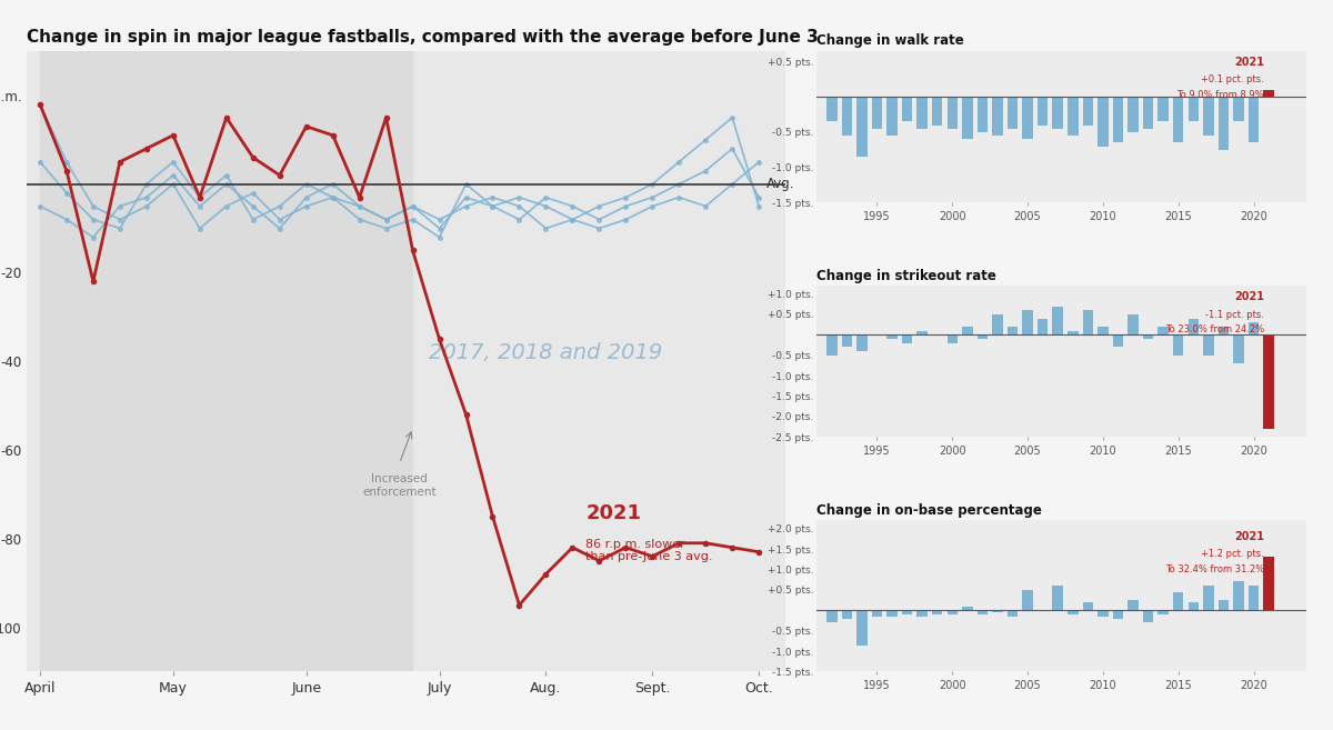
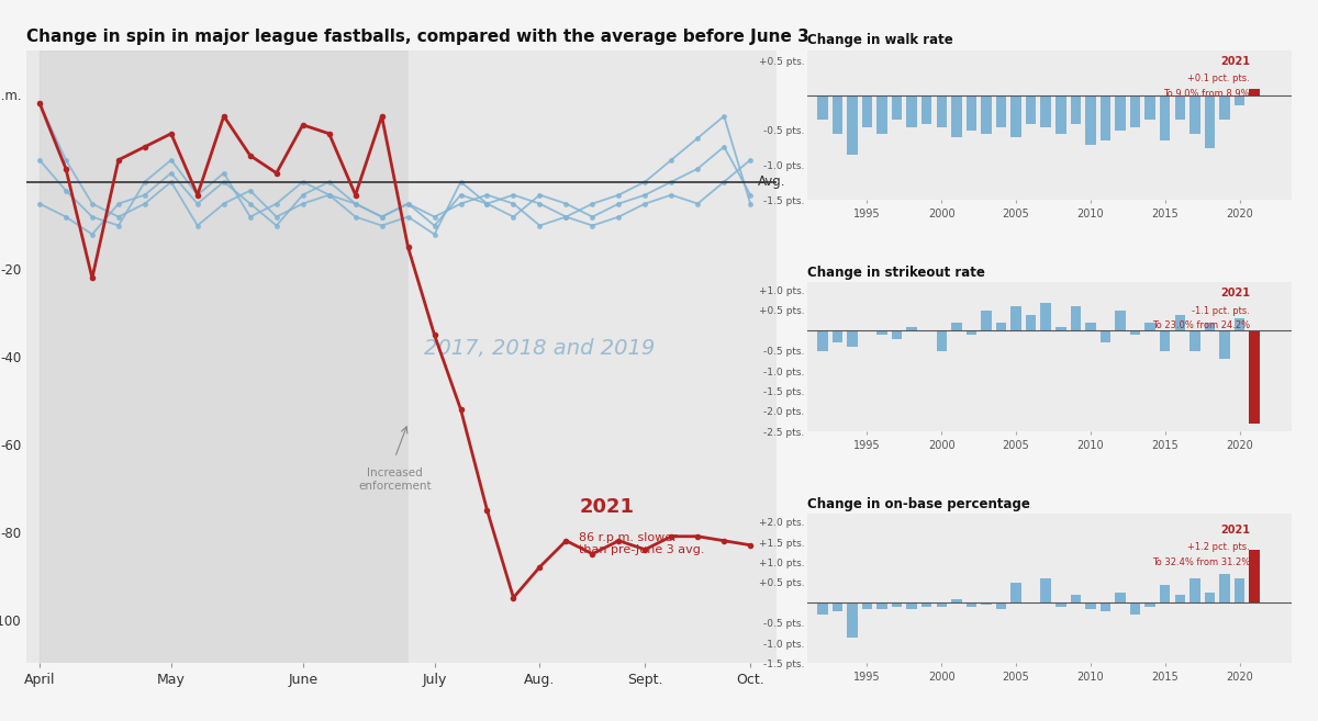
Change in walk rate/2020: -0.65 pts. -> -0.14 pts.
Change in strikeout rate/2000: -0.2 pts. -> -0.5 pts.
